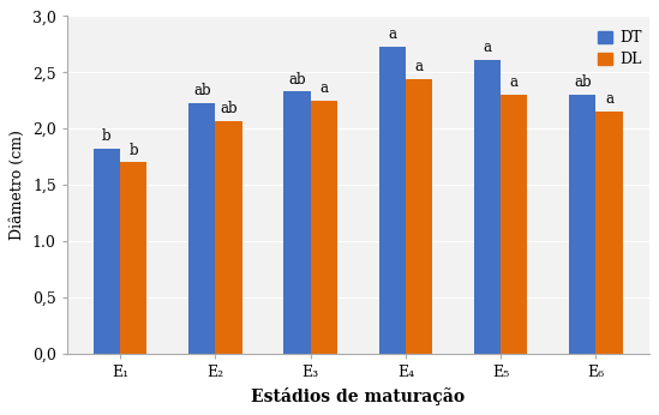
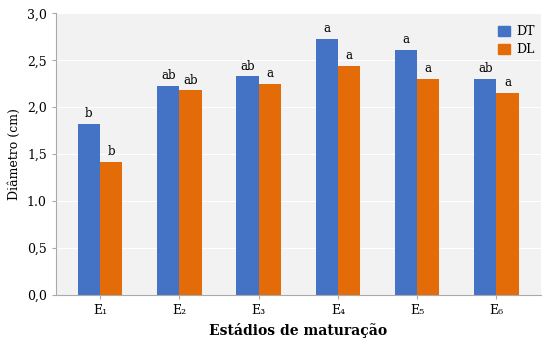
DL/E₁: 1,70 -> 1,42
DL/E₂: 2,07 -> 2,18
